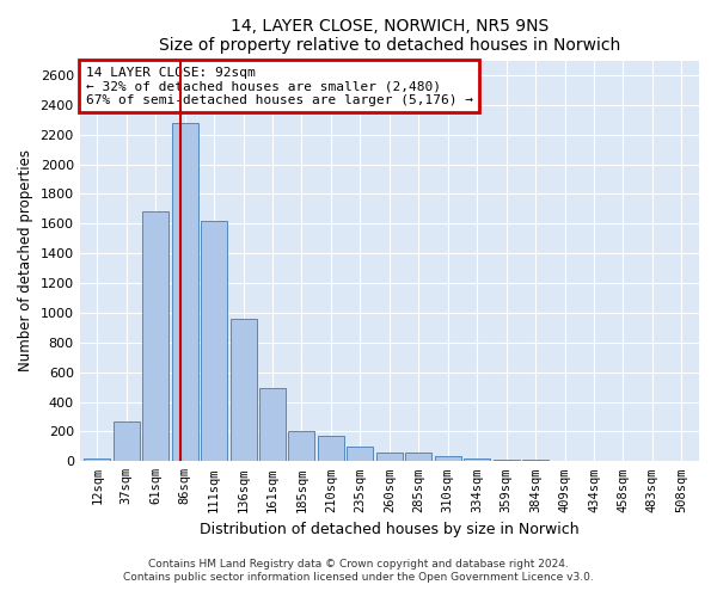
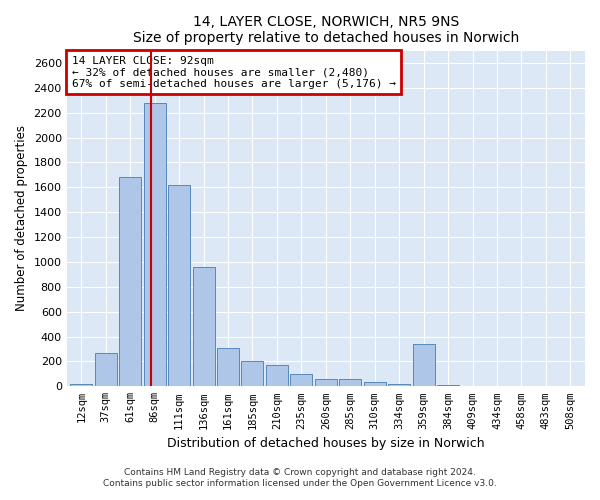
161sqm: 490 -> 310
359sqm: 10 -> 340
